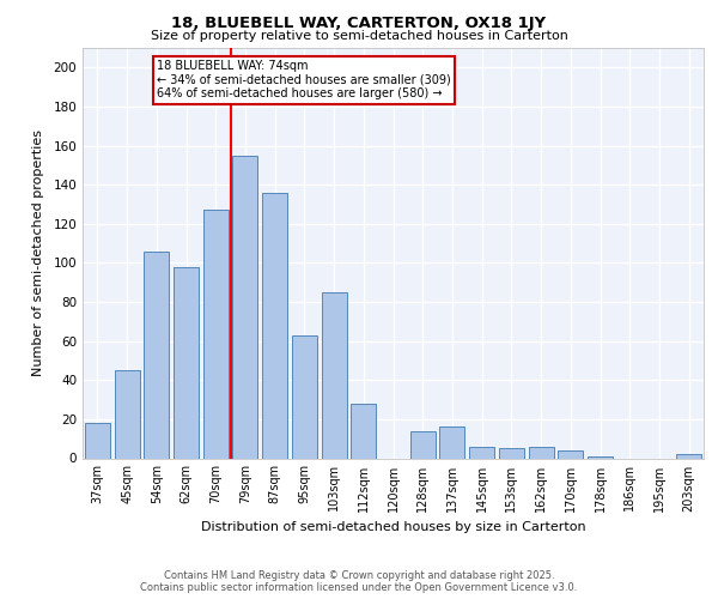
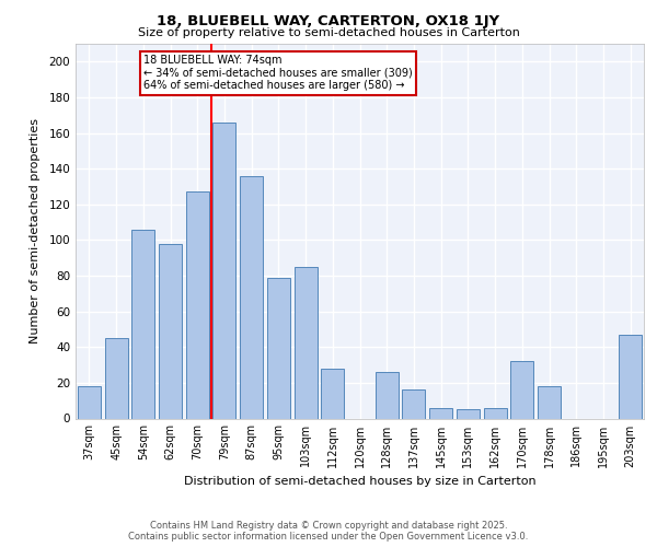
79sqm: 155 -> 166
95sqm: 63 -> 79
128sqm: 14 -> 26
170sqm: 4 -> 32
178sqm: 1 -> 18
203sqm: 2 -> 47
